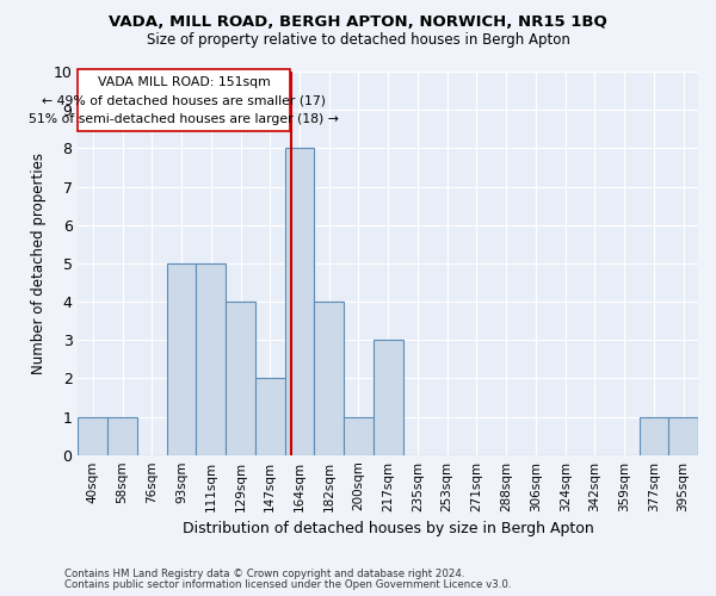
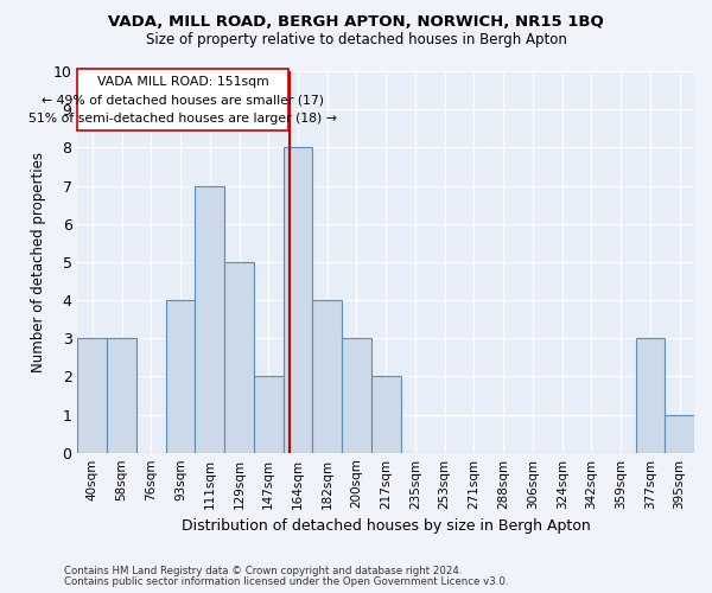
40sqm: 1 -> 3
58sqm: 1 -> 3
93sqm: 5 -> 4
111sqm: 5 -> 7
129sqm: 4 -> 5
200sqm: 1 -> 3
217sqm: 3 -> 2
377sqm: 1 -> 3
